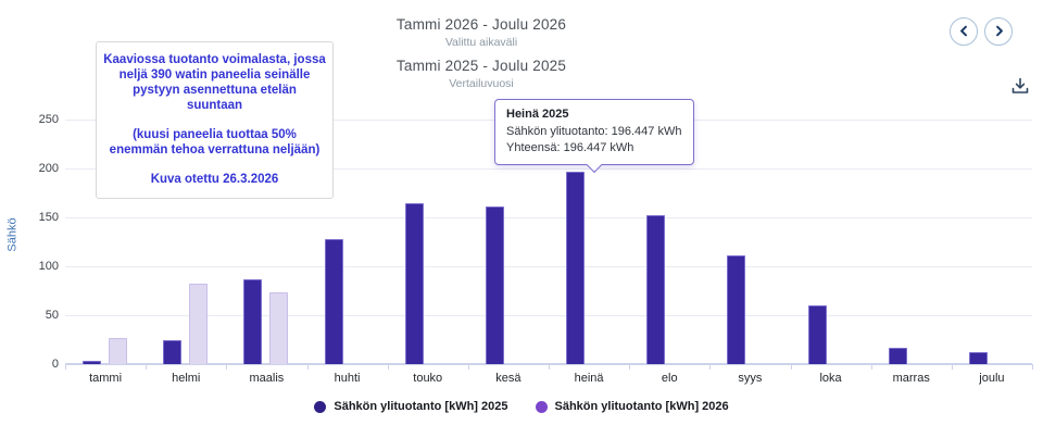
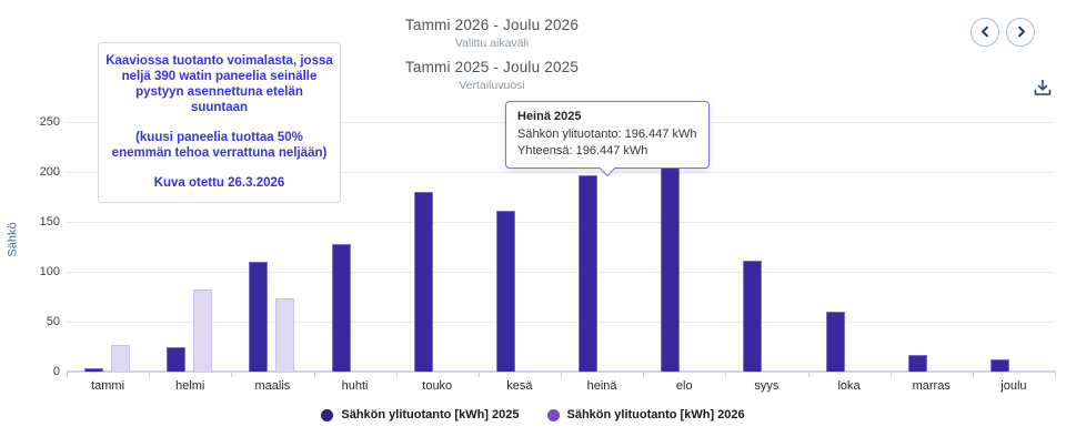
Sähkön ylituotanto [kWh] 2025/maalis: 90 -> 110
Sähkön ylituotanto [kWh] 2025/touko: 160 -> 180
Sähkön ylituotanto [kWh] 2025/elo: 150 -> 210
